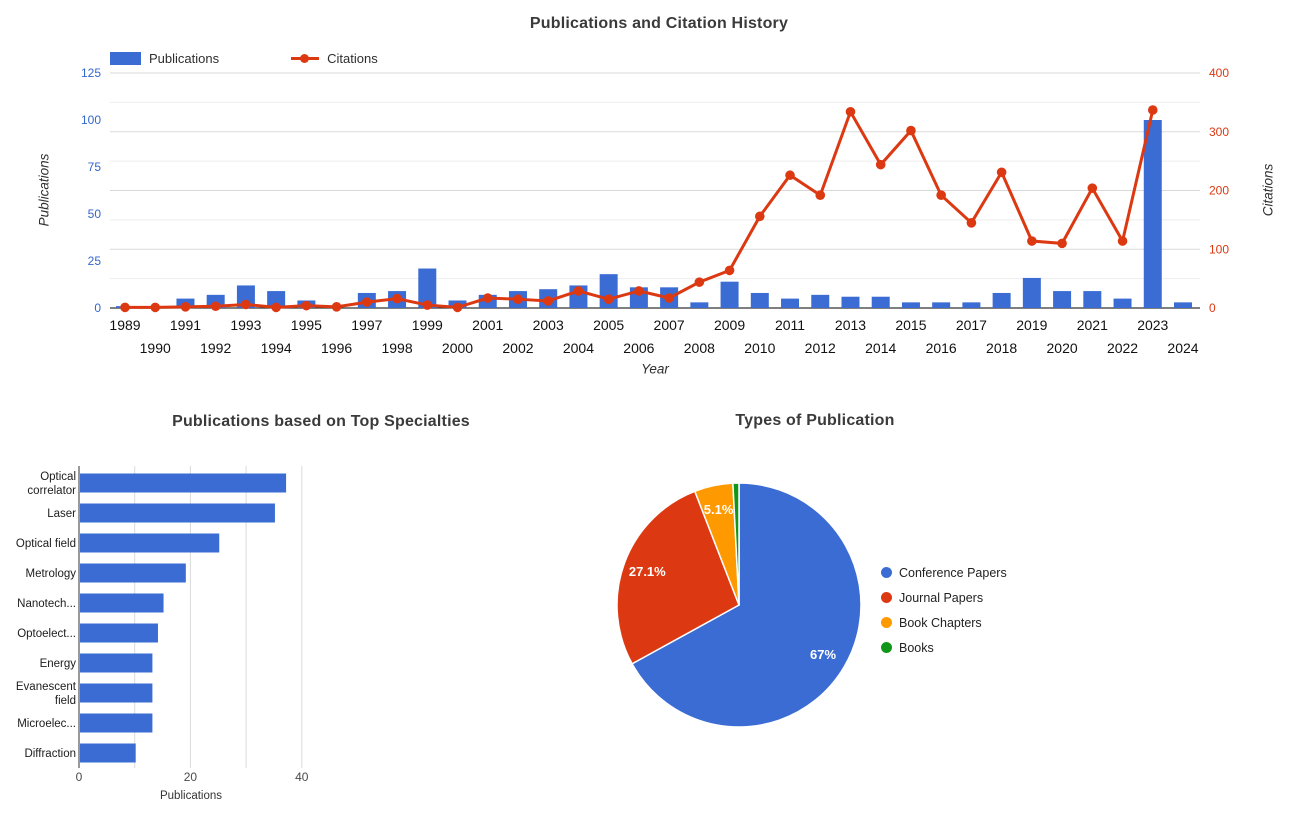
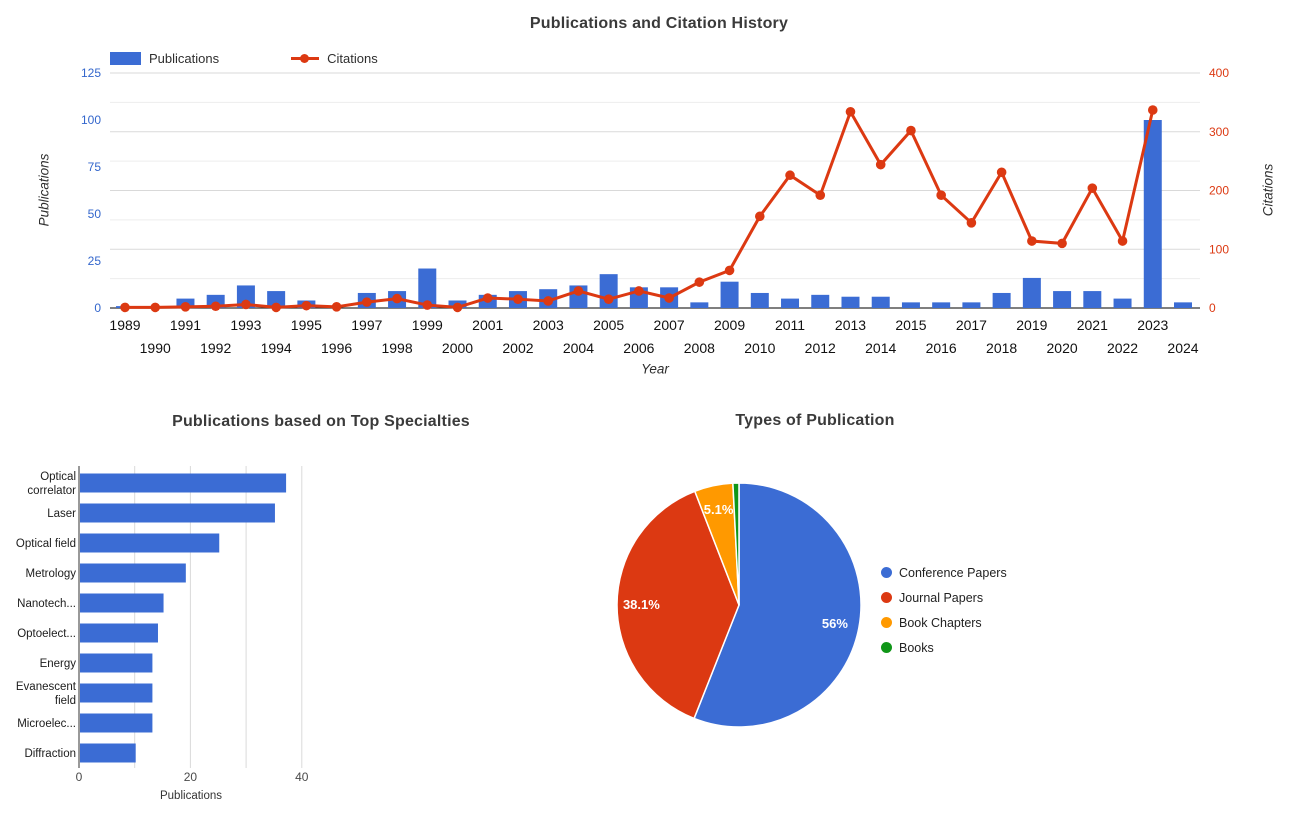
Types of Publication/Conference Papers: 67% -> 56%
Types of Publication/Journal Papers: 27.1% -> 38.1%
